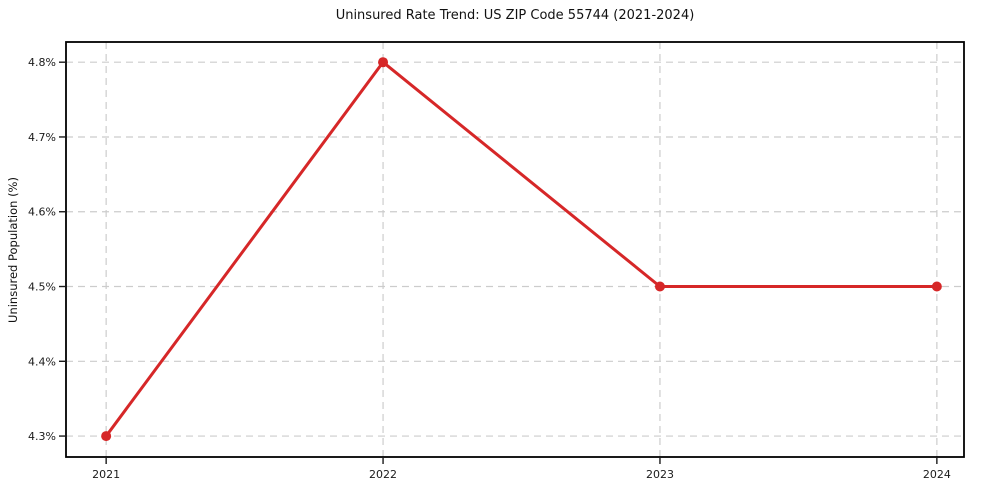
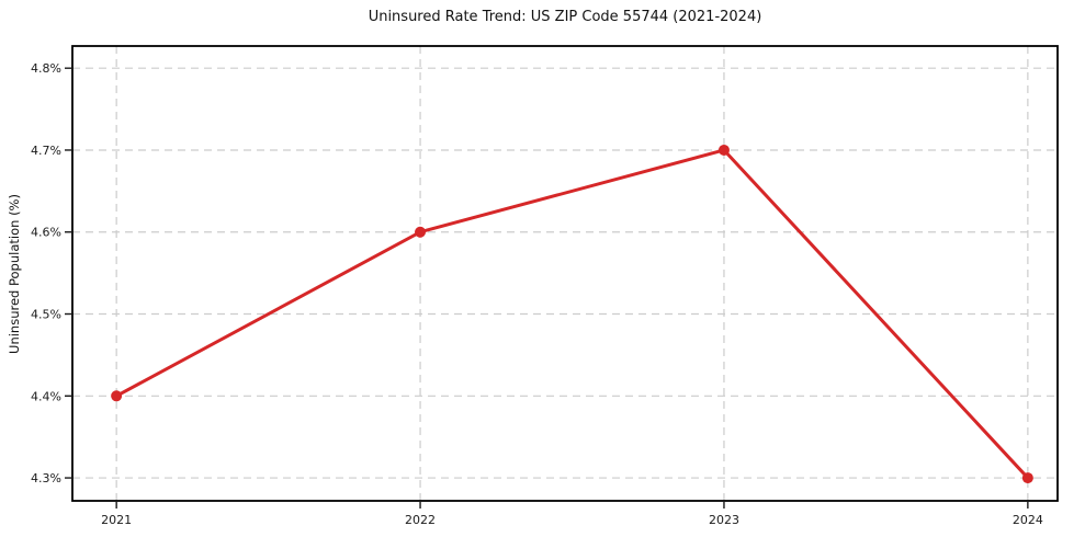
2021: 4.3% -> 4.4%
2022: 4.8% -> 4.6%
2023: 4.5% -> 4.7%
2024: 4.5% -> 4.3%
